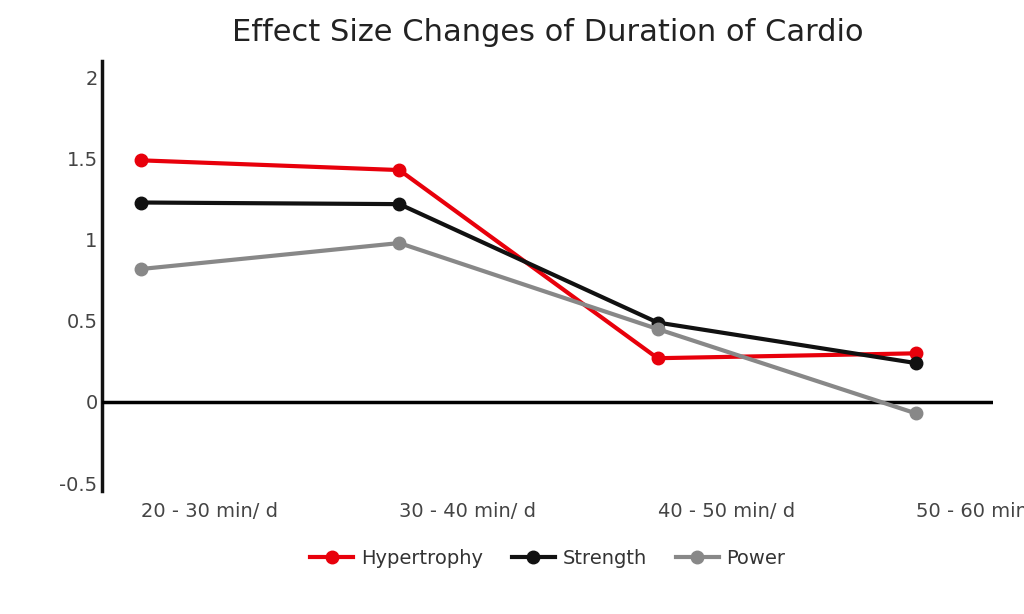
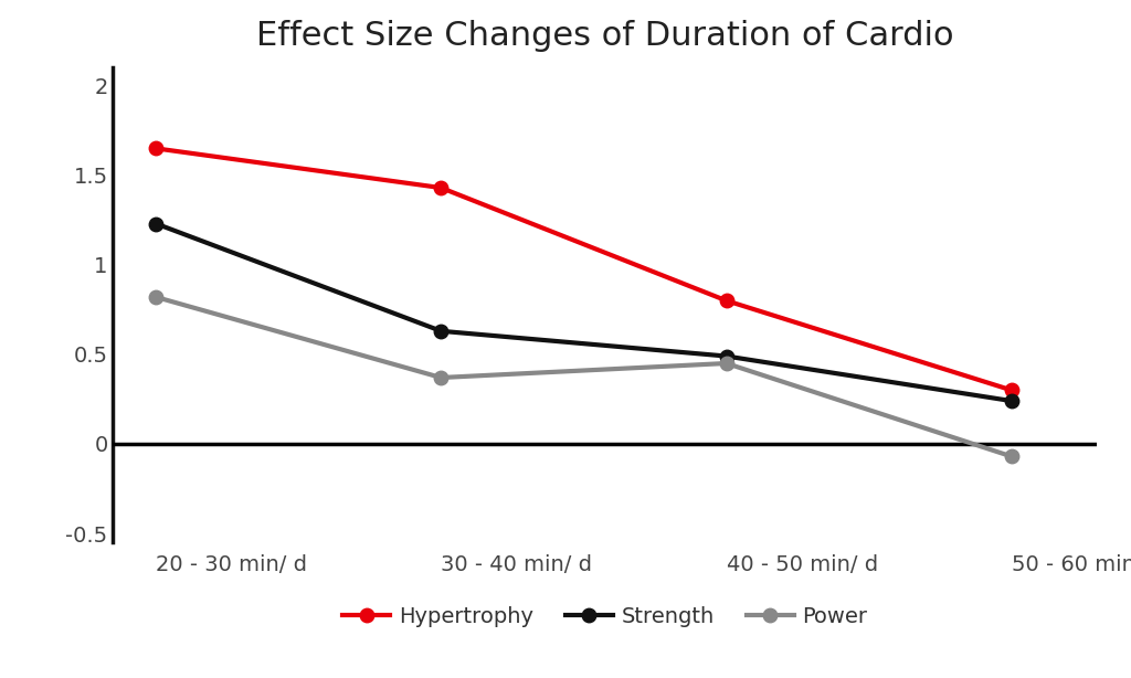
Hypertrophy/20 - 30 min/ d: 1.49 -> 1.65
Strength/30 - 40 min/ d: 1.22 -> 0.63
Power/30 - 40 min/ d: 0.98 -> 0.37
Hypertrophy/40 - 50 min/ d: 0.27 -> 0.80
